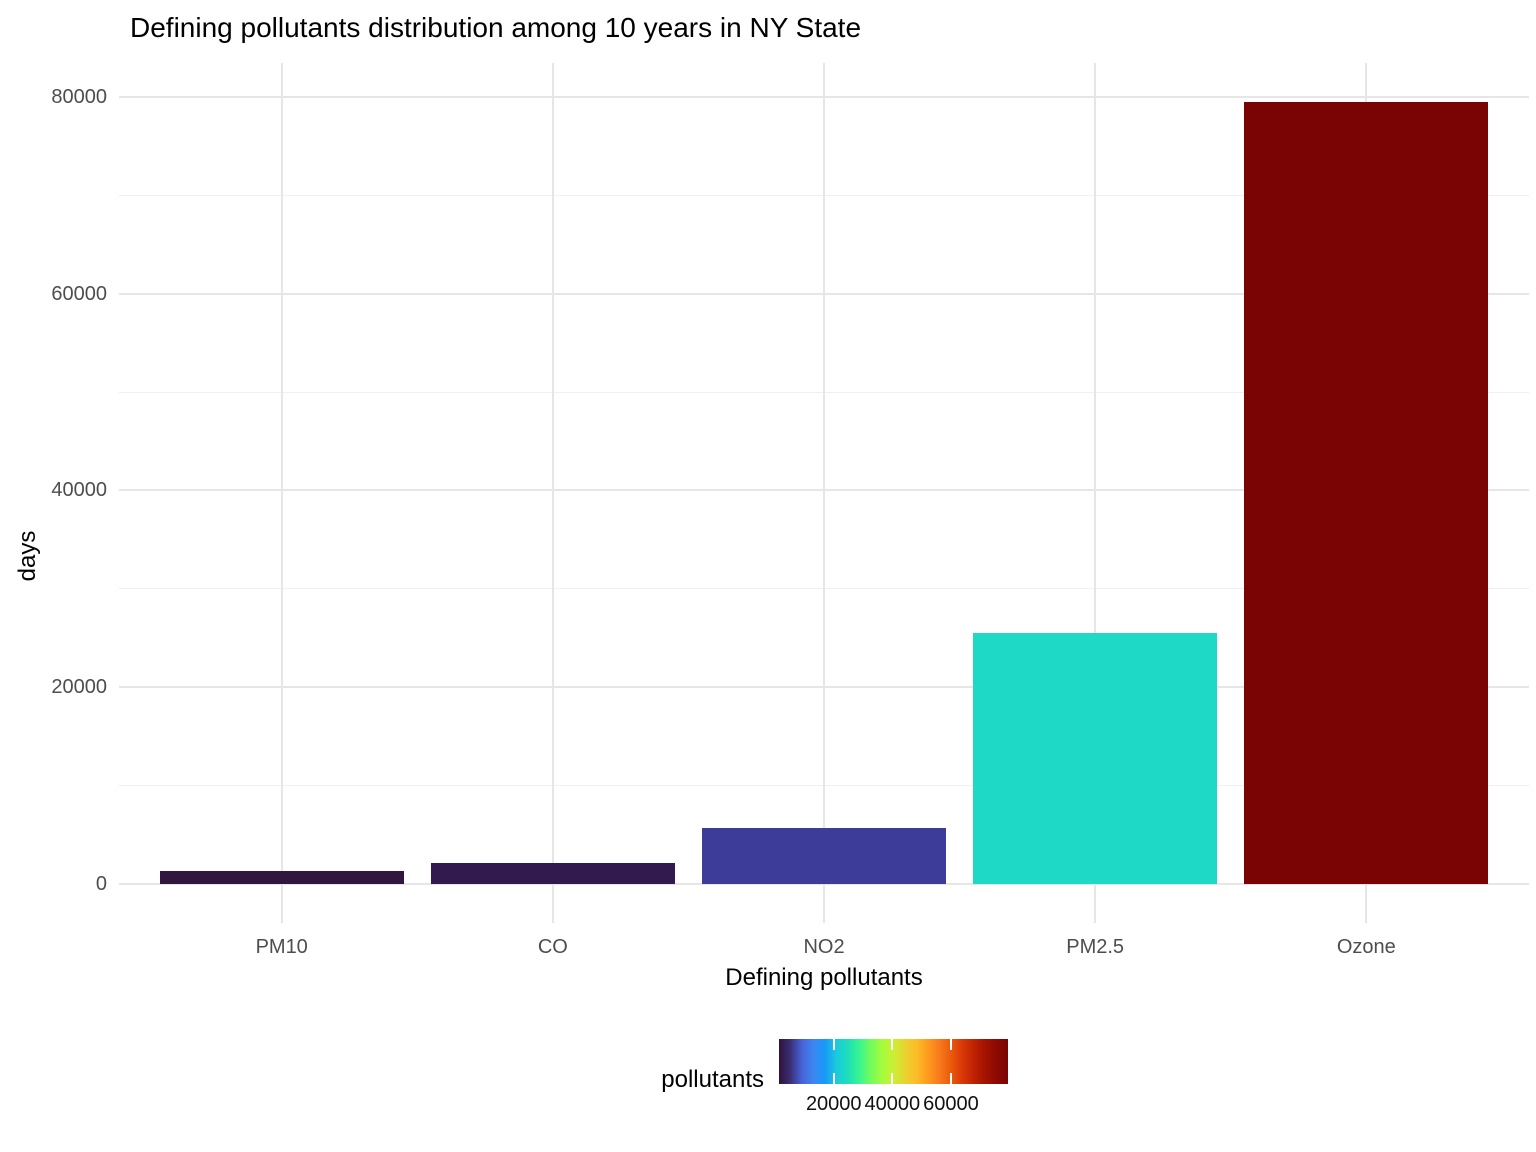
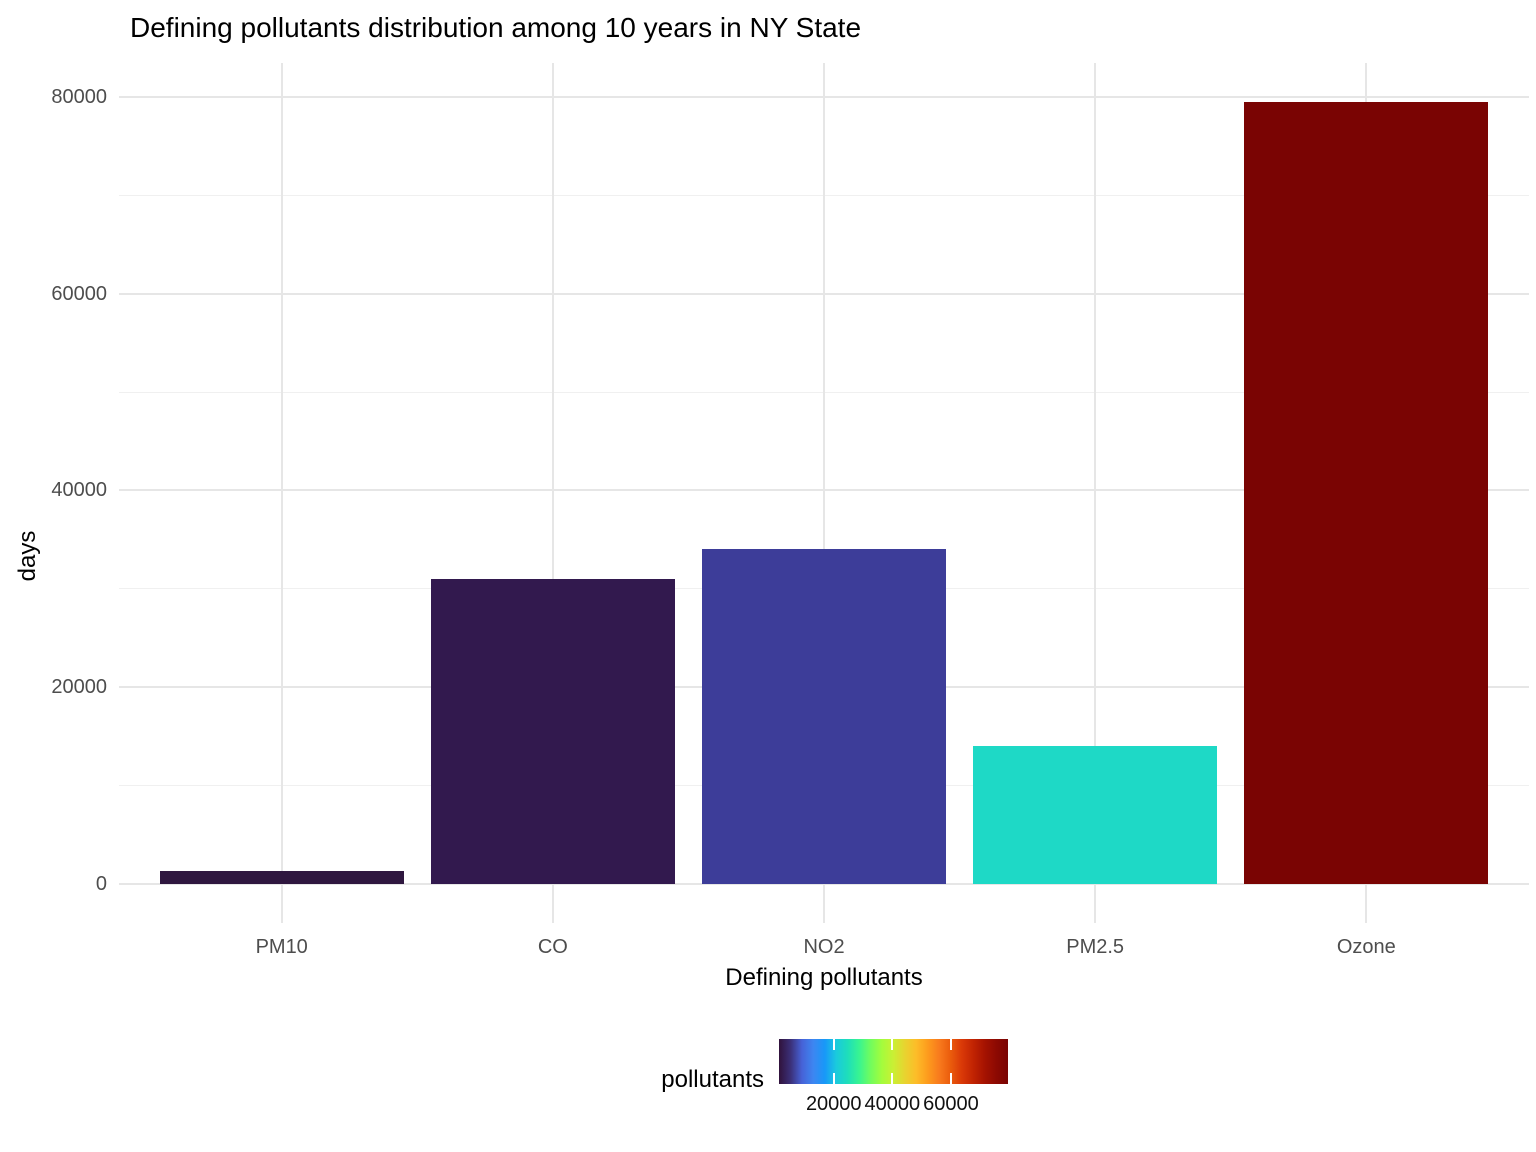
CO: 2000 -> 31000
NO2: 6000 -> 34000
PM2.5: 26000 -> 14000
